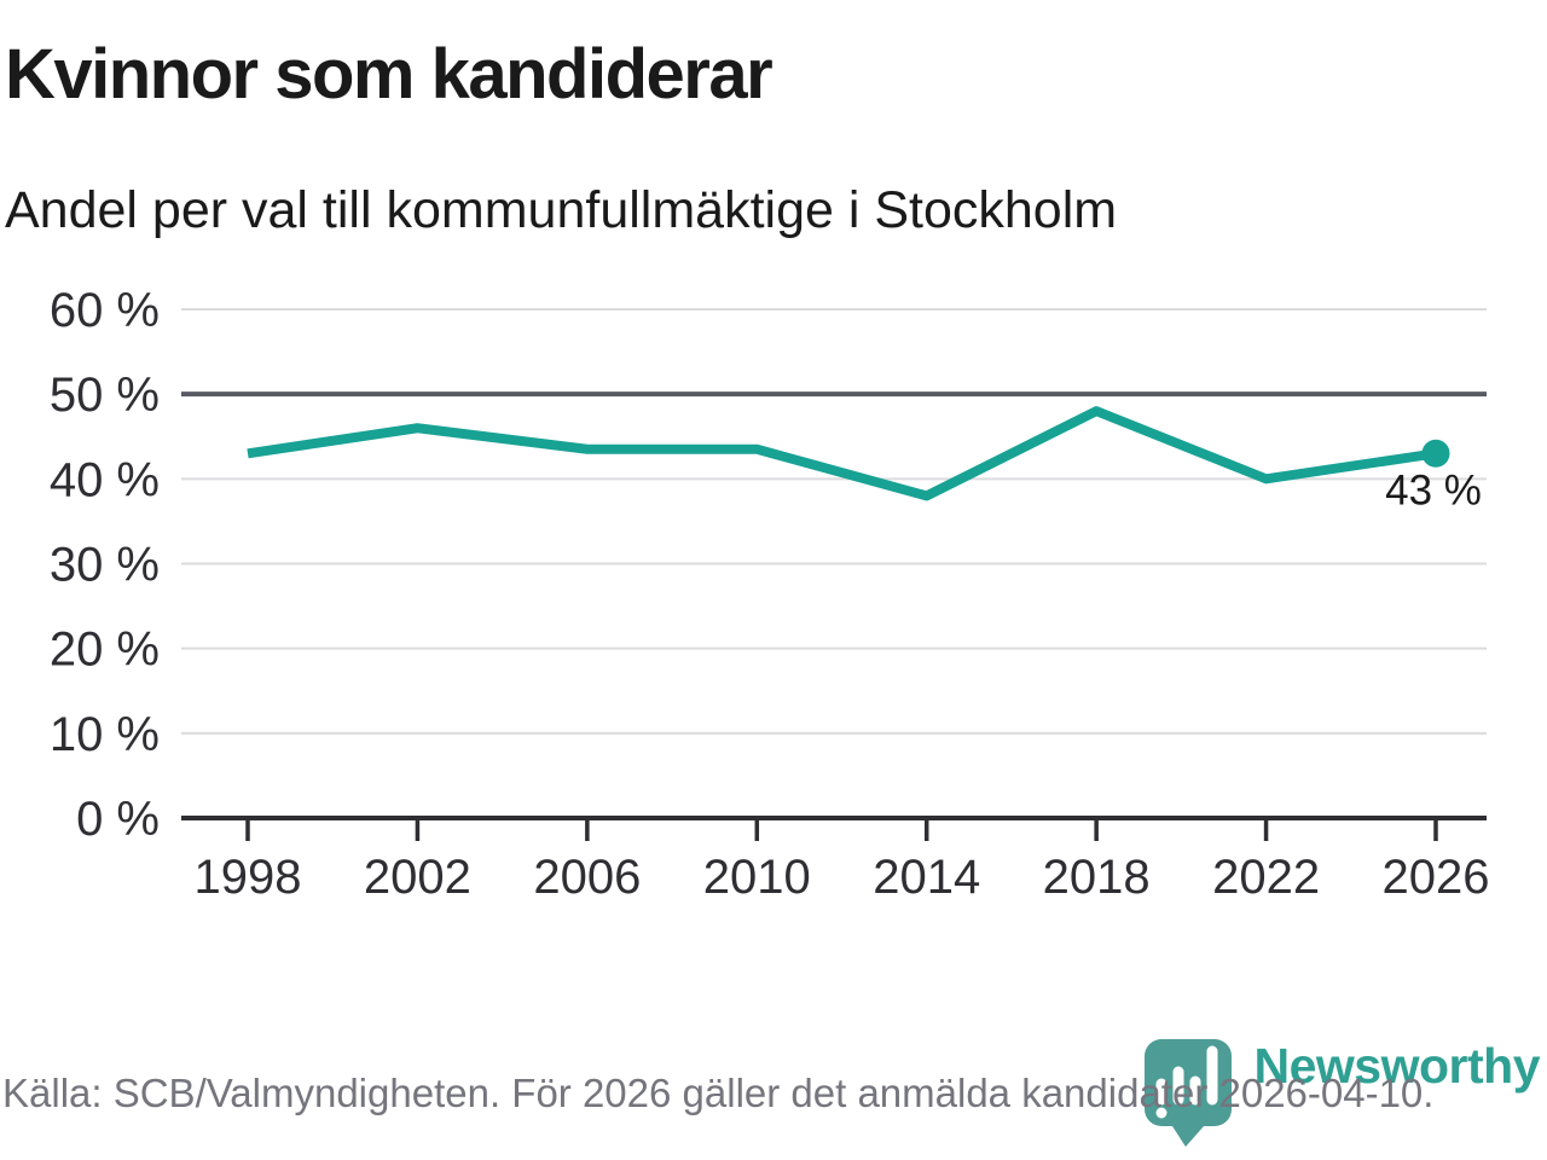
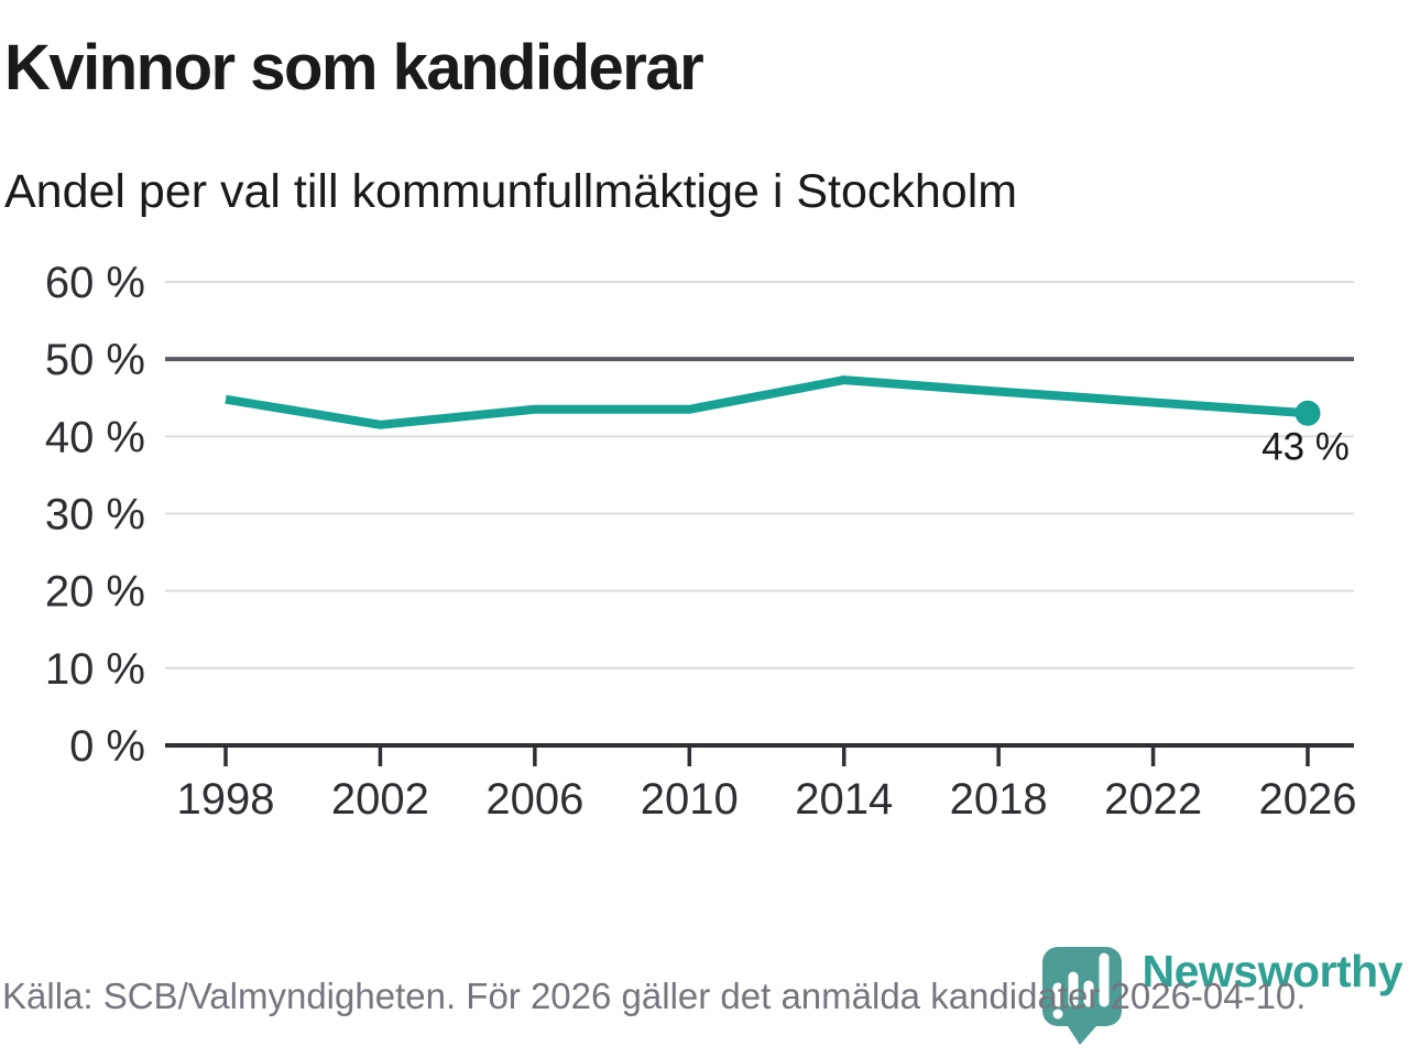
1998: 43% -> 45%
2002: 46% -> 42%
2014: 38% -> 47%
2018: 48% -> 46%
2022: 40% -> 44%
